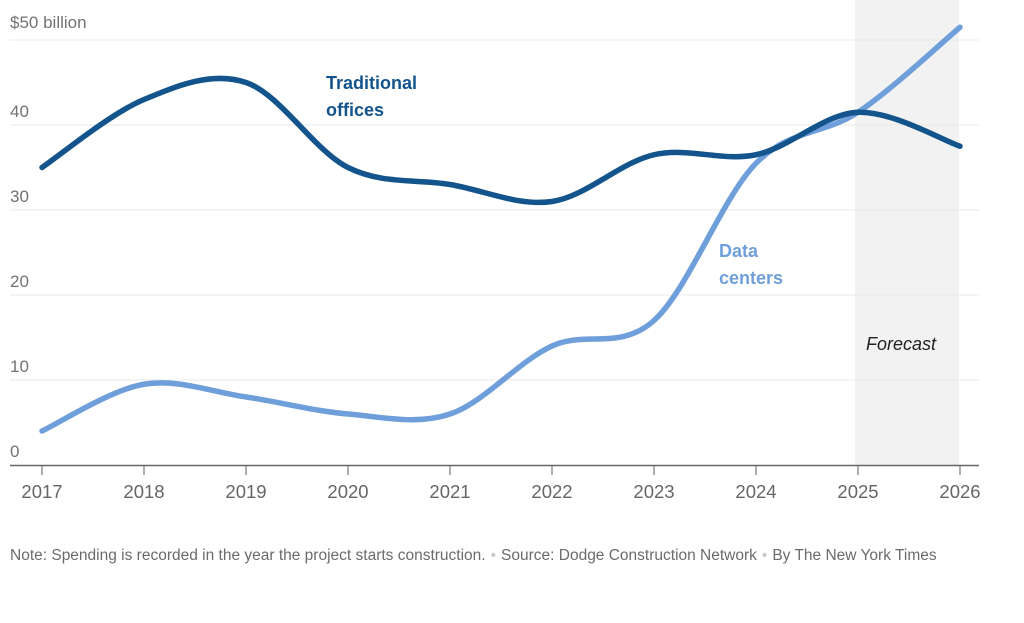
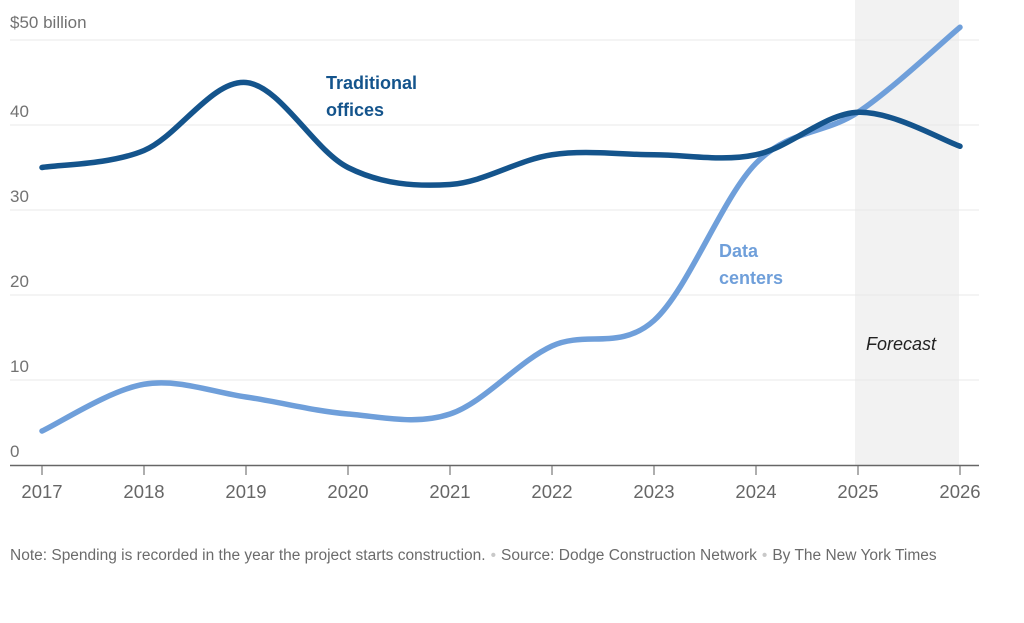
Traditional offices/2018: 43 -> 37
Traditional offices/2022: 31 -> 36
